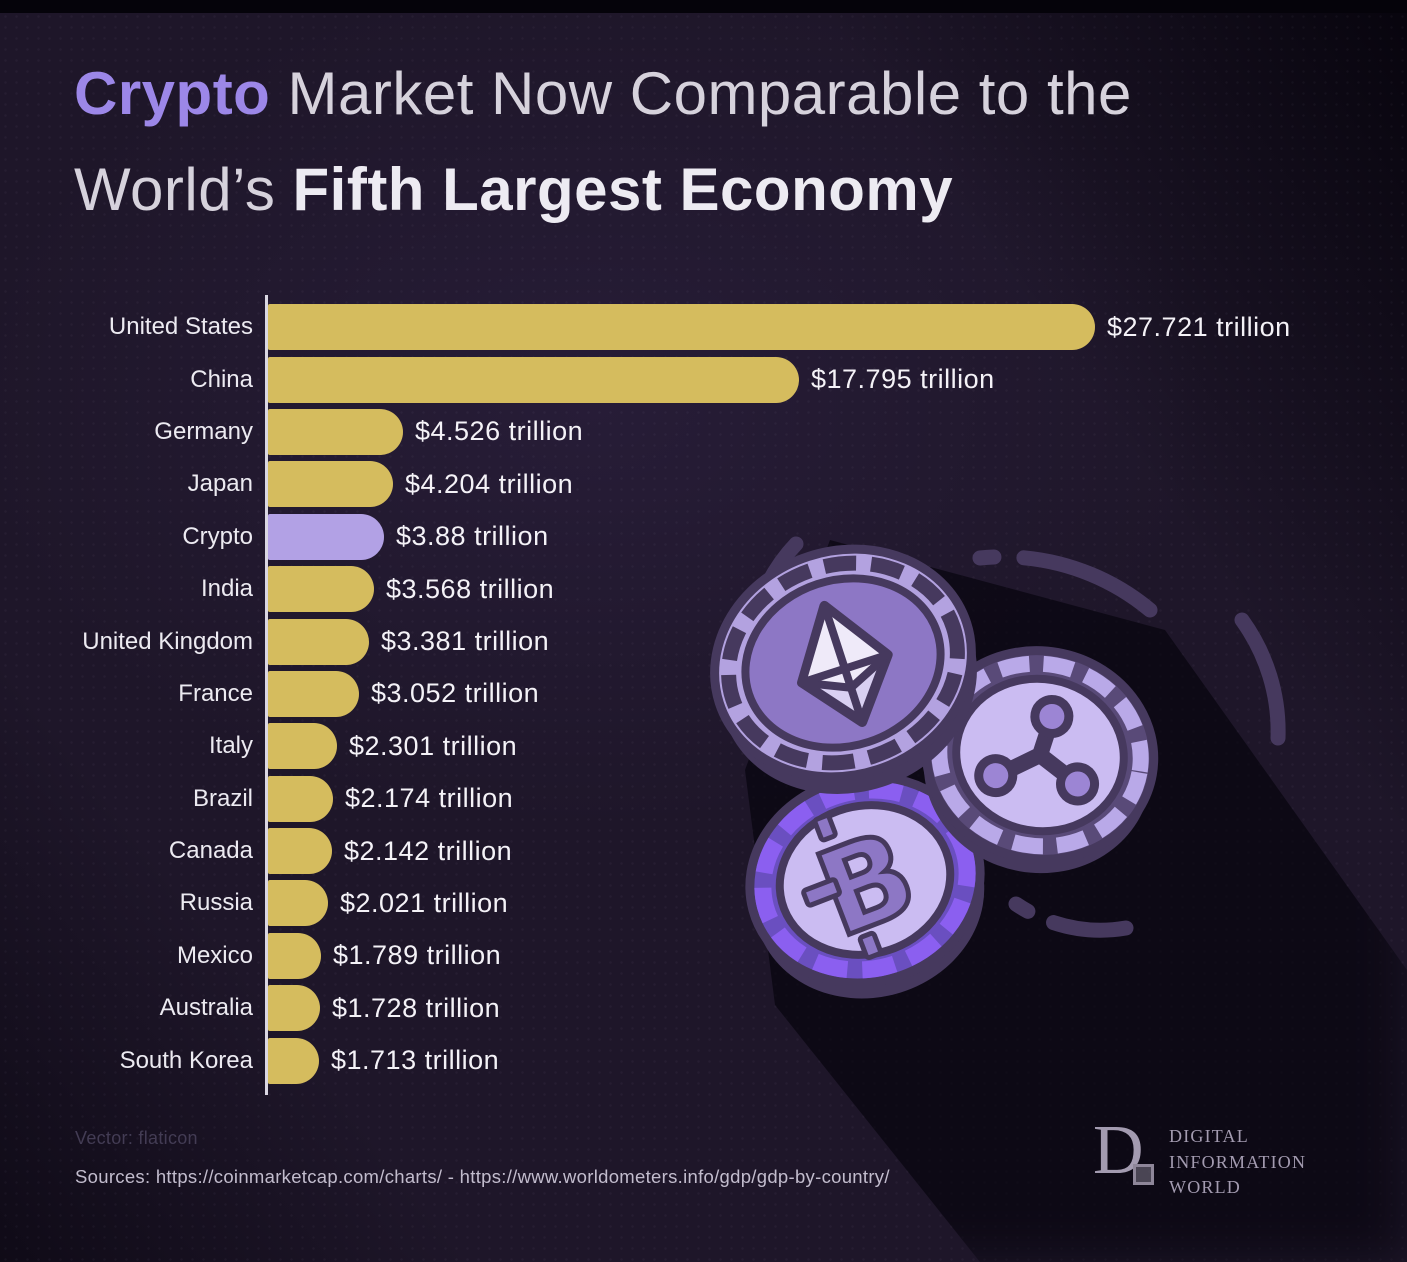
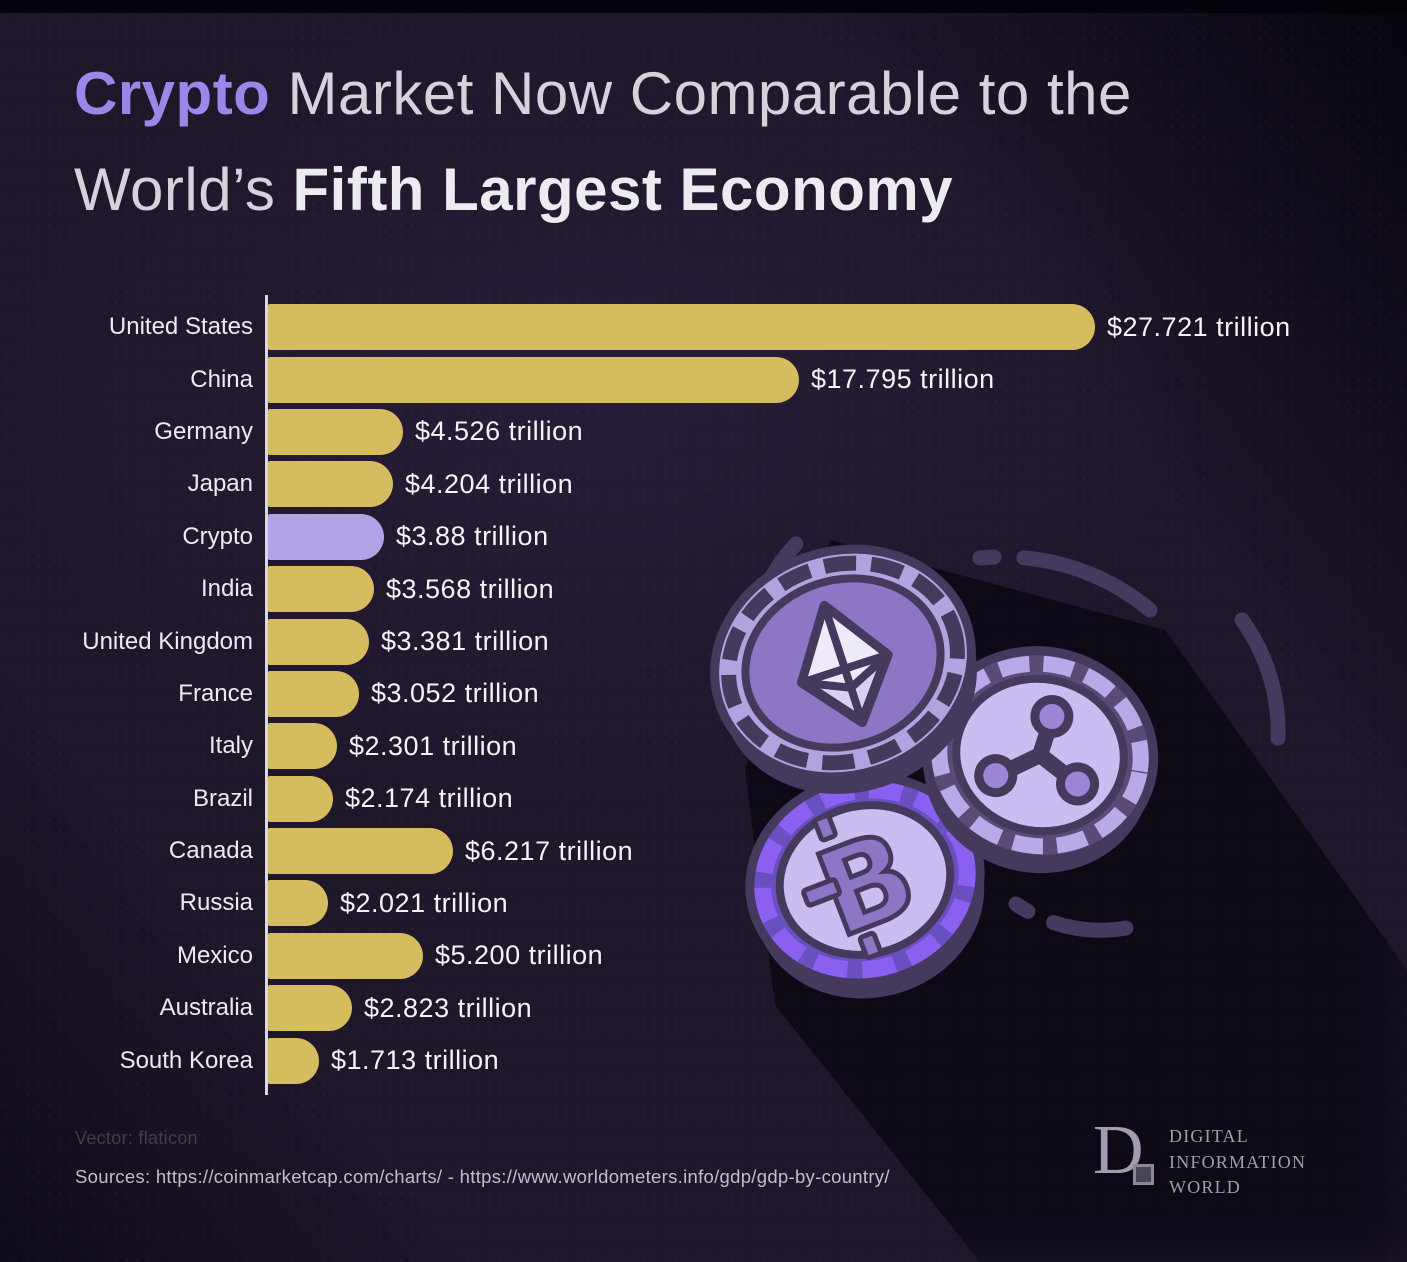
Canada: $2.142 -> $6.217
Mexico: $1.789 -> $5.200
Australia: $1.728 -> $2.823
